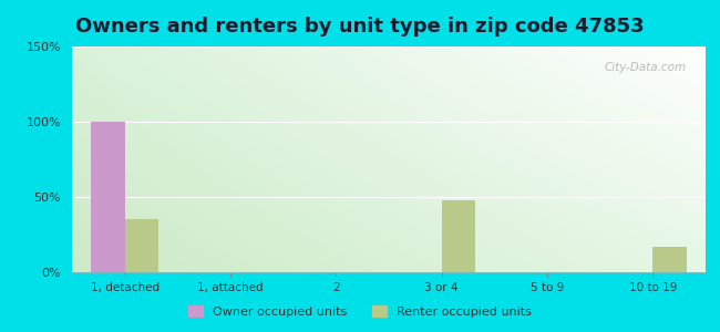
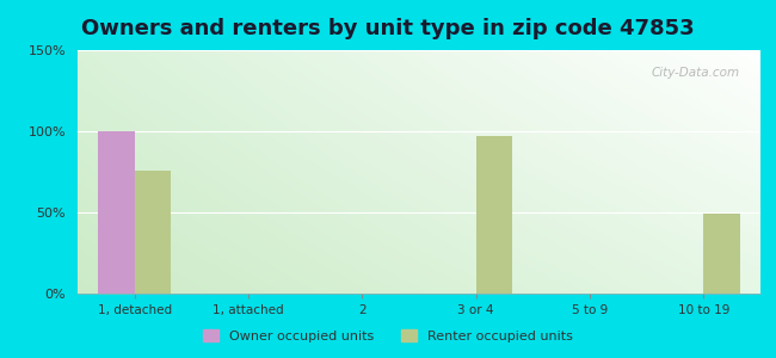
Renter occupied units/1, detached: 35% -> 76%
Renter occupied units/3 or 4: 48% -> 97%
Renter occupied units/10 to 19: 17% -> 49%
